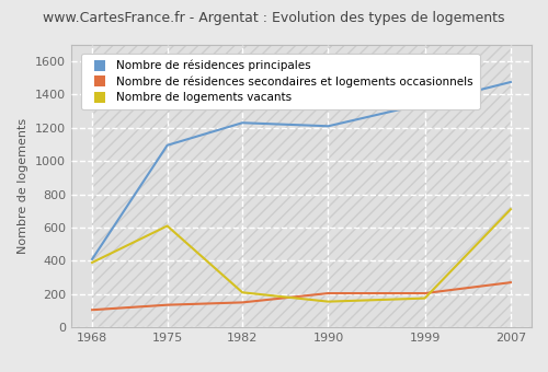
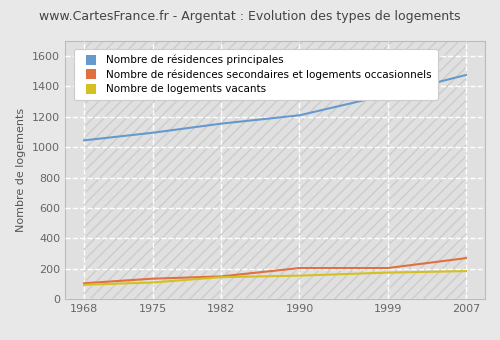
Nombre de résidences principales/1968: 410 -> 1040
Nombre de logements vacants/1968: 390 -> 100
Nombre de logements vacants/1975: 610 -> 110
Nombre de résidences principales/1982: 1230 -> 1160
Nombre de logements vacants/1982: 210 -> 140
Nombre de logements vacants/2007: 710 -> 180
